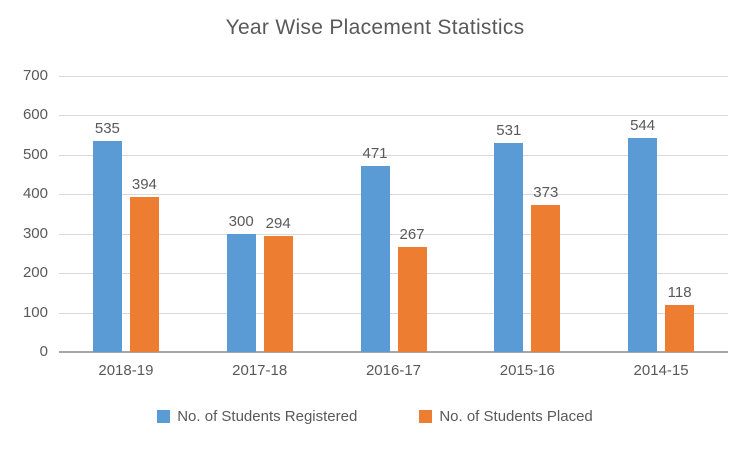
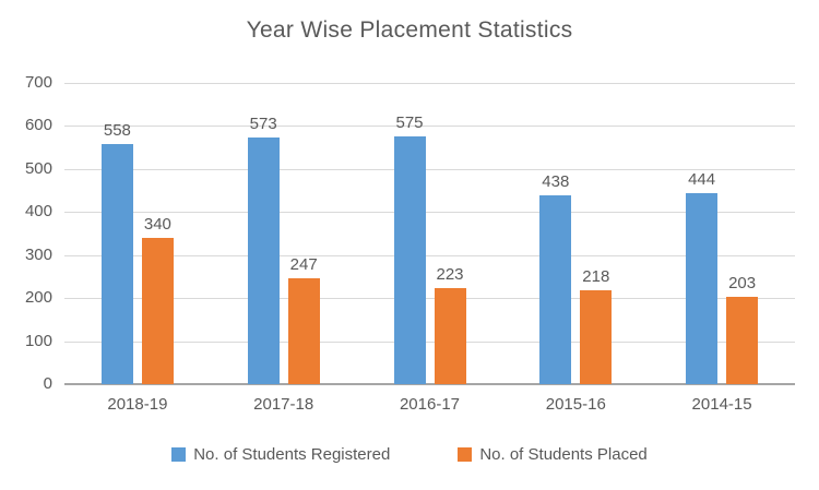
No. of Students Registered/2018-19: 535 -> 558
No. of Students Placed/2018-19: 394 -> 340
No. of Students Registered/2017-18: 300 -> 573
No. of Students Placed/2017-18: 294 -> 247
No. of Students Registered/2016-17: 471 -> 575
No. of Students Placed/2016-17: 267 -> 223
No. of Students Registered/2015-16: 531 -> 438
No. of Students Placed/2015-16: 373 -> 218
No. of Students Registered/2014-15: 544 -> 444
No. of Students Placed/2014-15: 118 -> 203
